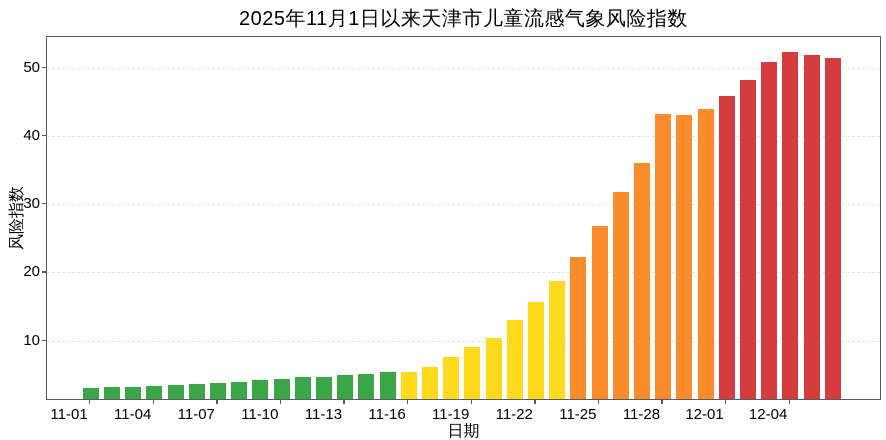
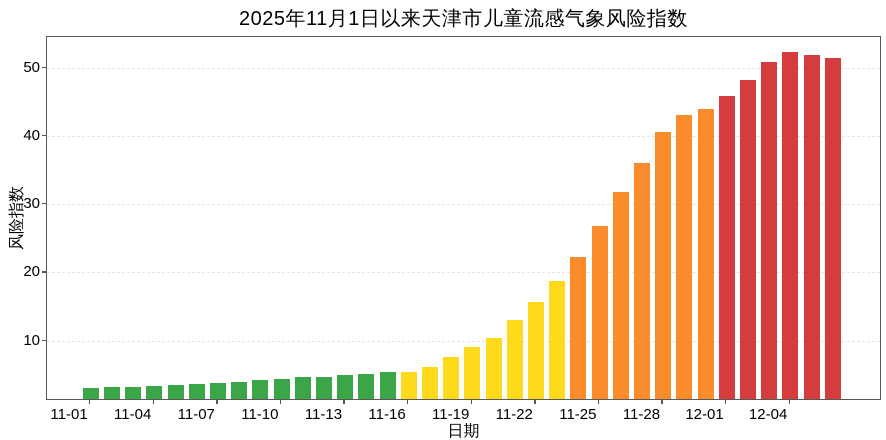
11-28: 43 -> 40
